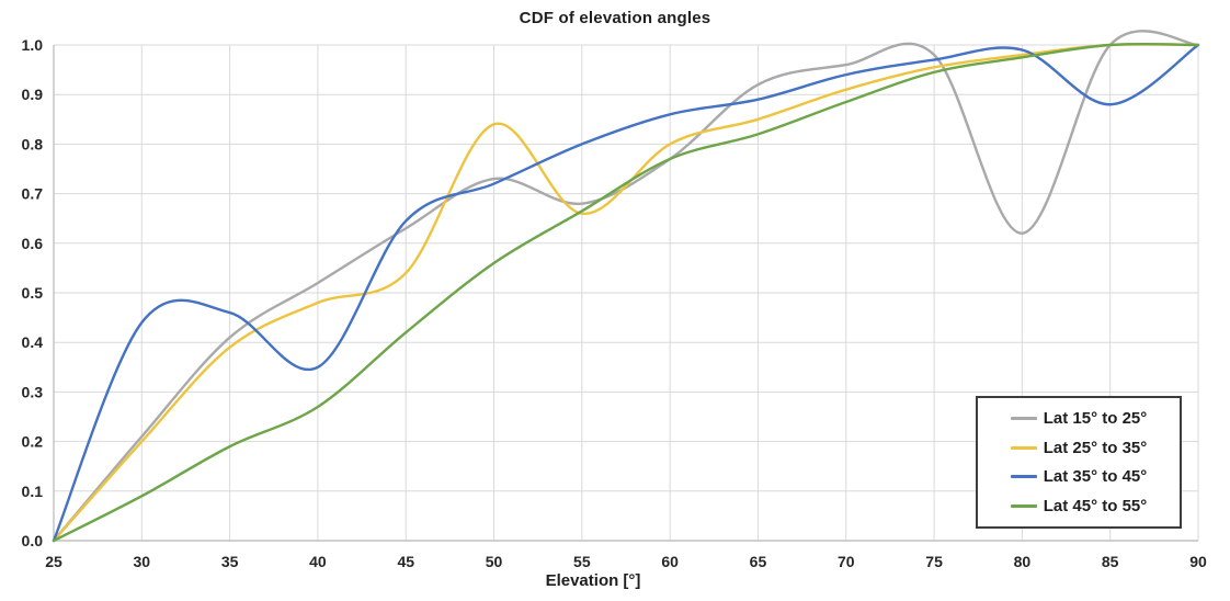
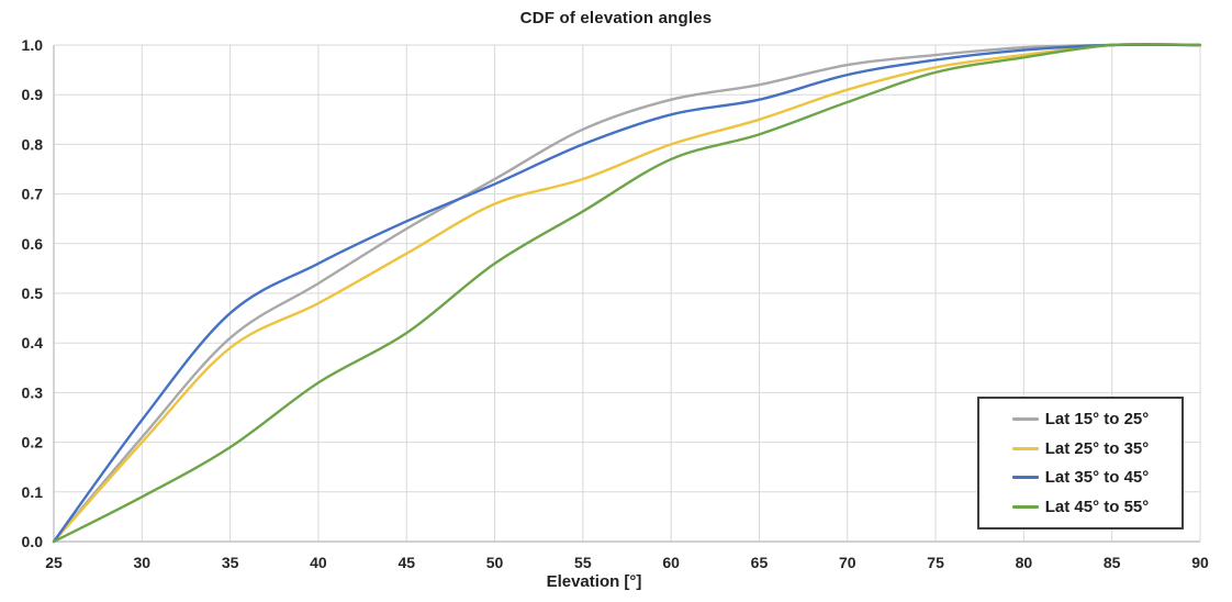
Lat 35° to 45°/30: 0.44 -> 0.24
Lat 35° to 45°/40: 0.35 -> 0.56
Lat 45° to 55°/40: 0.27 -> 0.32
Lat 25° to 35°/45: 0.54 -> 0.58
Lat 25° to 35°/50: 0.84 -> 0.68
Lat 15° to 25°/55: 0.68 -> 0.83
Lat 25° to 35°/55: 0.66 -> 0.73
Lat 15° to 25°/60: 0.77 -> 0.89
Lat 15° to 25°/80: 0.62 -> 0.99
Lat 35° to 45°/85: 0.88 -> 1.00
